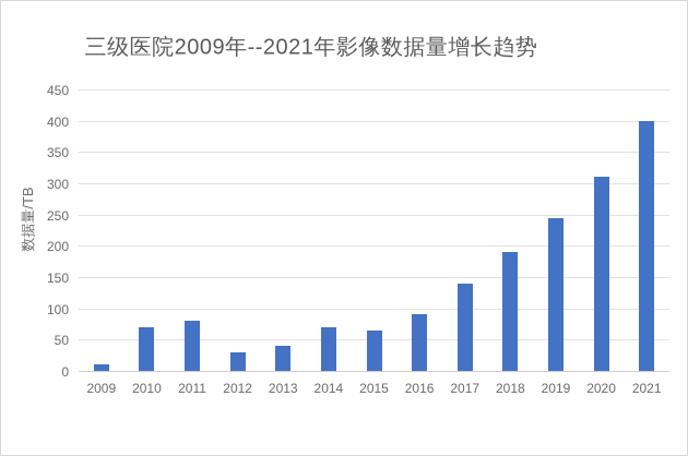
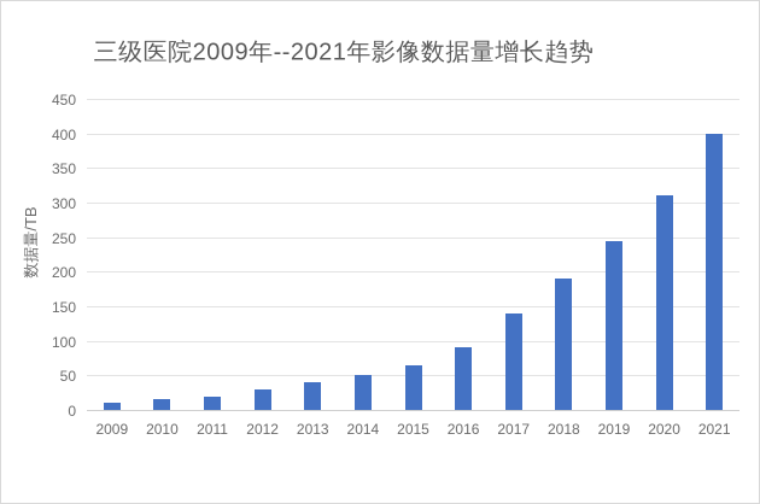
2010: 70 -> 20
2011: 80 -> 20
2014: 70 -> 50
